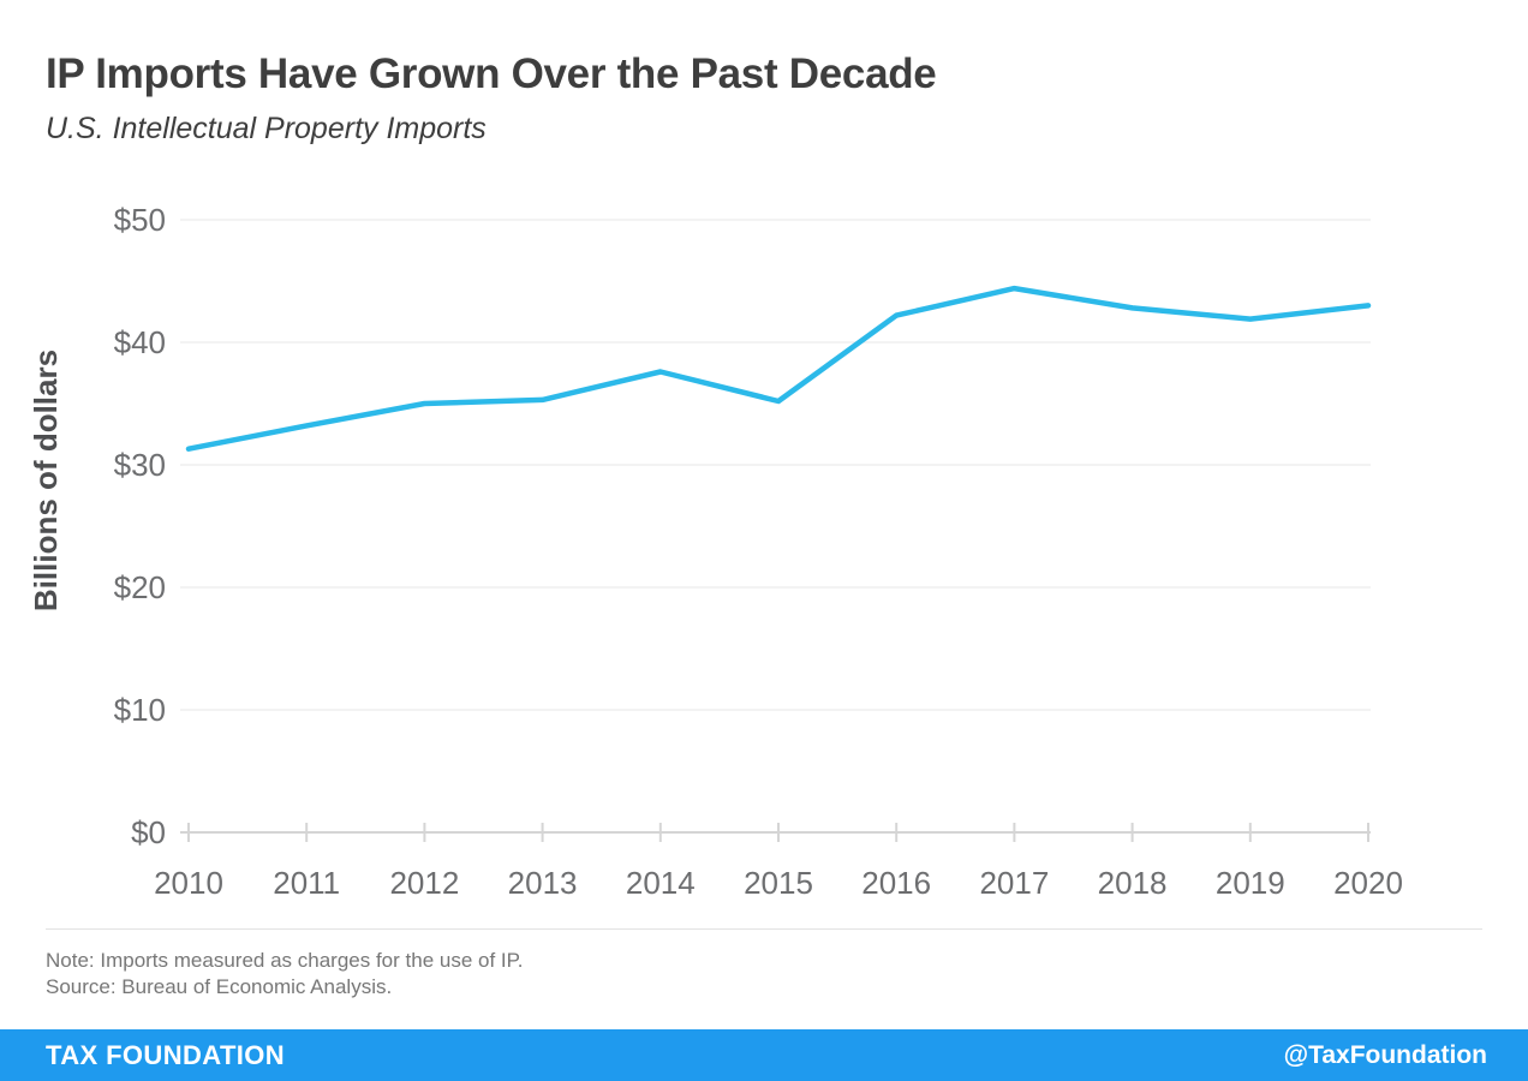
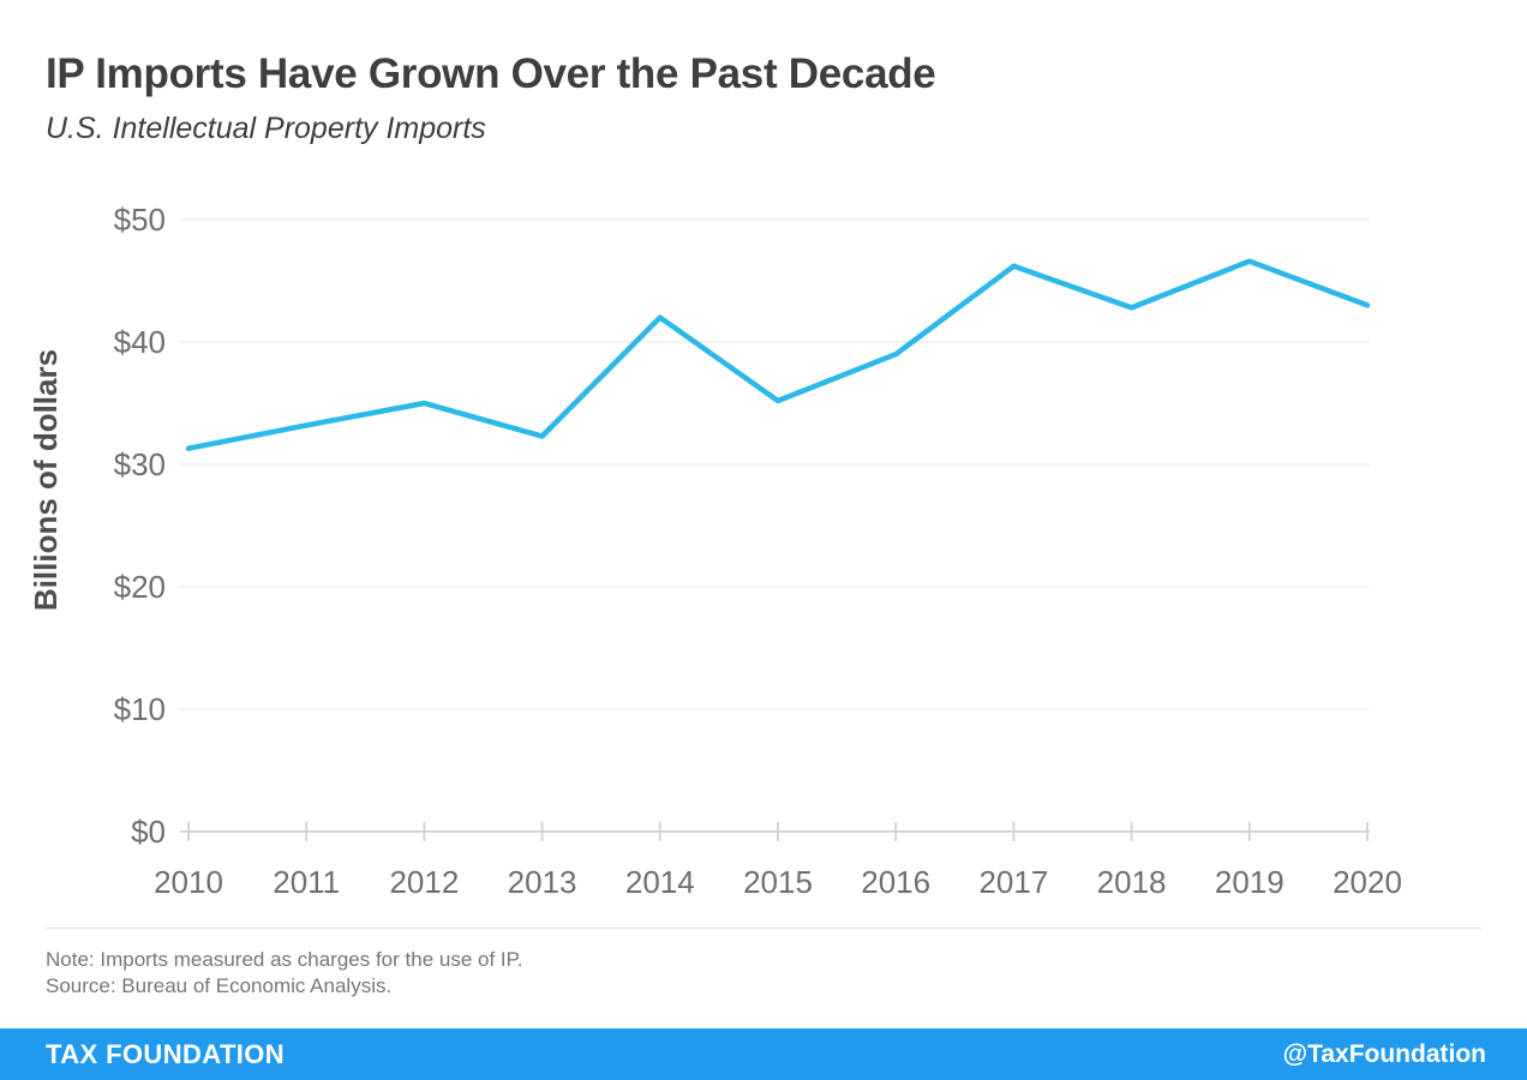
2013: $35.3 -> $32.3
2014: $37.6 -> $42.0
2016: $42.2 -> $39.0
2017: $44.4 -> $46.2
2019: $41.9 -> $46.6
